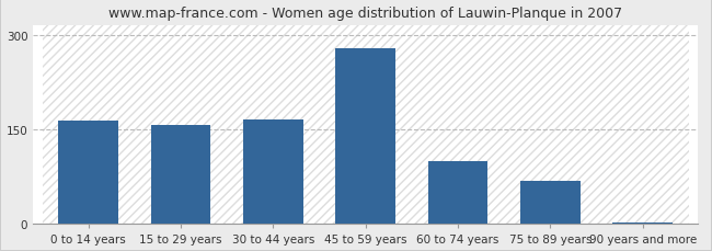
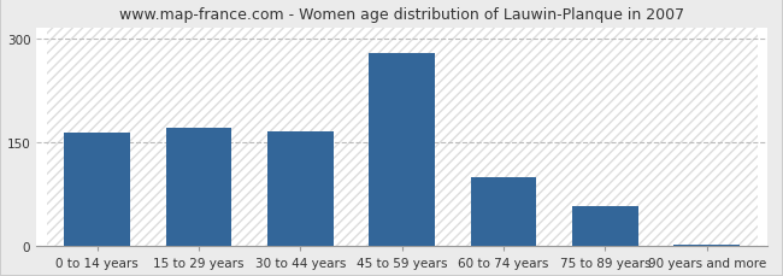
15 to 29 years: 157 -> 170
75 to 89 years: 68 -> 58
